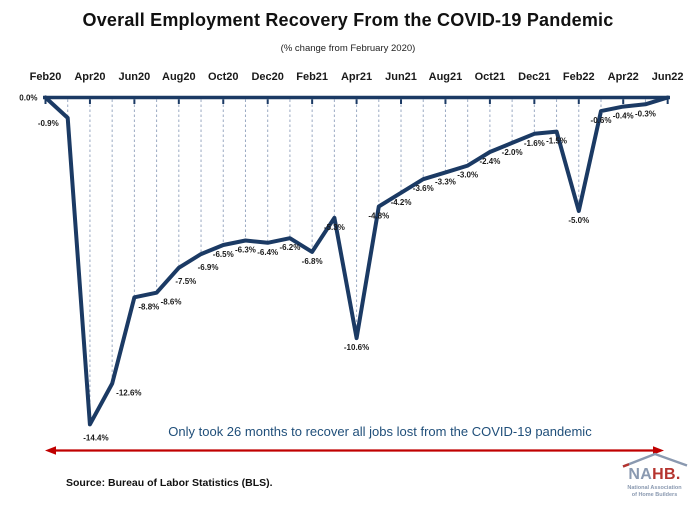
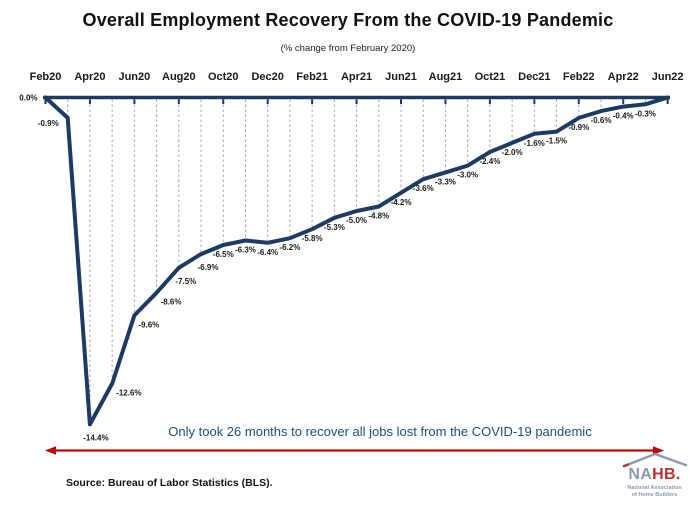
Jun20: -8.8% -> -9.6%
Feb21: -6.8% -> -5.8%
Apr21: -10.6% -> -5.0%
Feb22: -5.0% -> -0.9%
